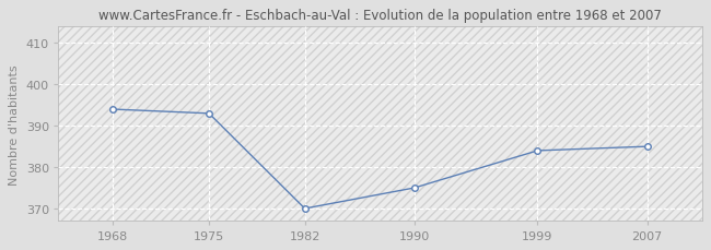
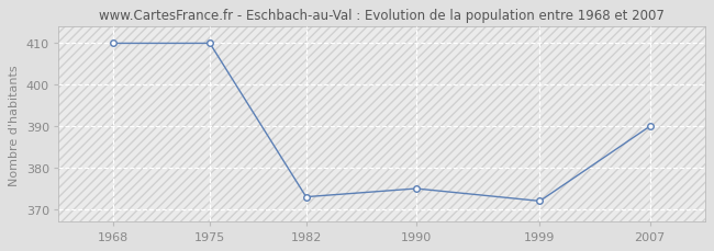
1968: 394 -> 410
1975: 393 -> 410
1982: 370 -> 373
1999: 384 -> 372
2007: 385 -> 390
